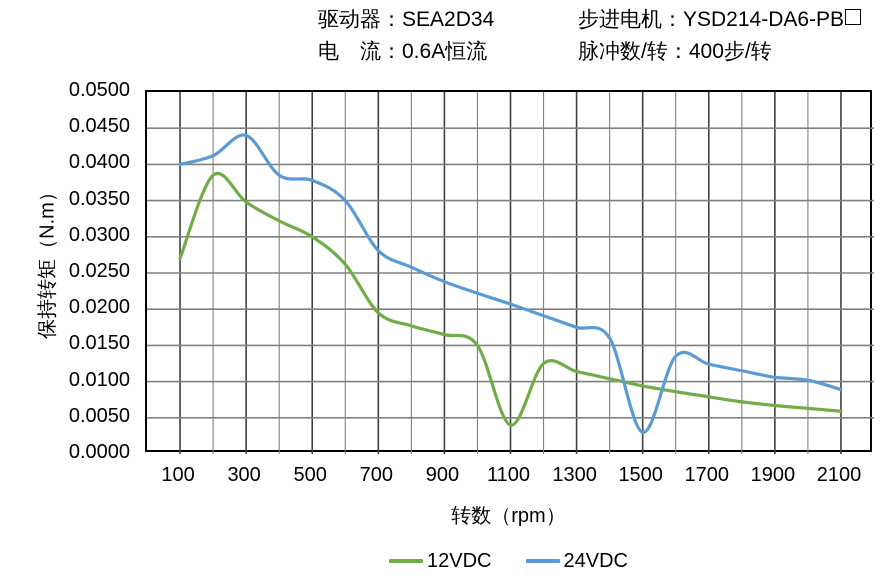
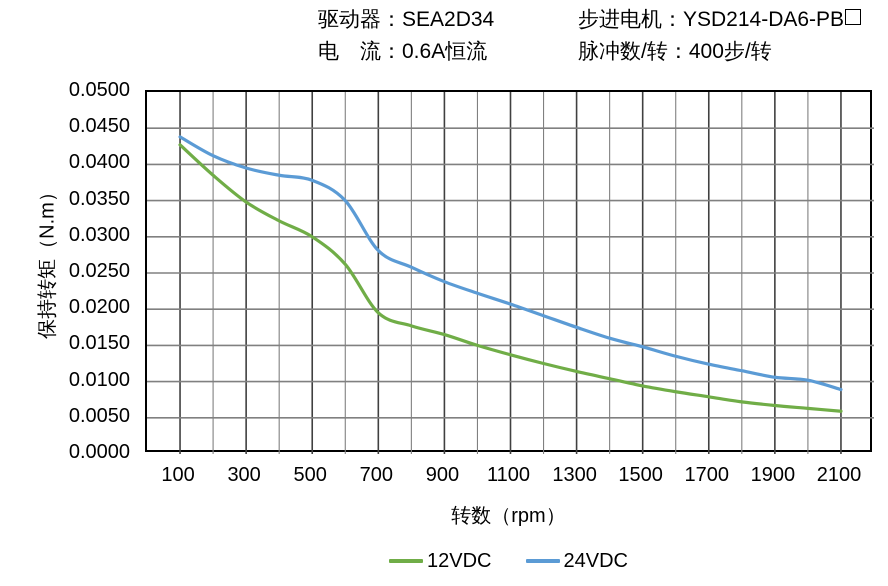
12VDC/100: 0.027 -> 0.043
24VDC/100: 0.040 -> 0.044
24VDC/300: 0.044 -> 0.040
12VDC/1100: 0.004 -> 0.014
24VDC/1500: 0.003 -> 0.015
